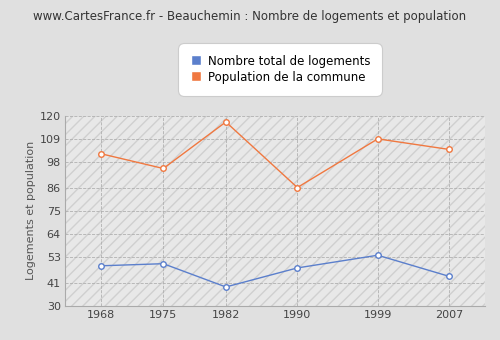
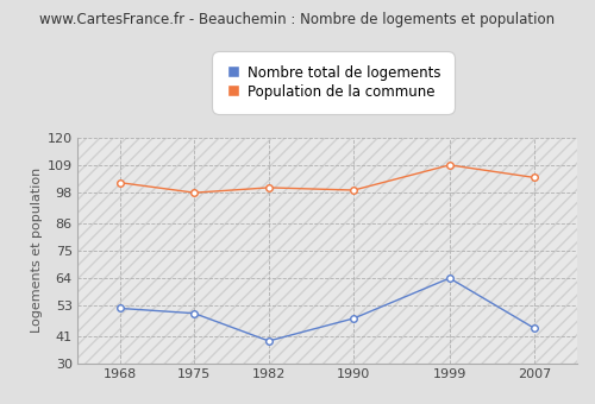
Nombre total de logements/1968: 49 -> 52
Population de la commune/1975: 95 -> 98
Population de la commune/1982: 117 -> 100
Population de la commune/1990: 86 -> 99
Nombre total de logements/1999: 54 -> 64
